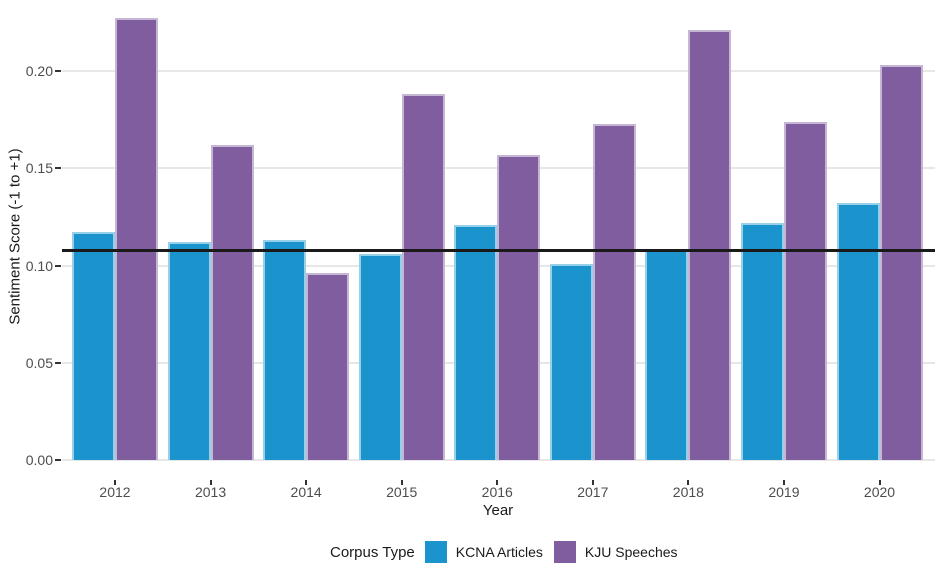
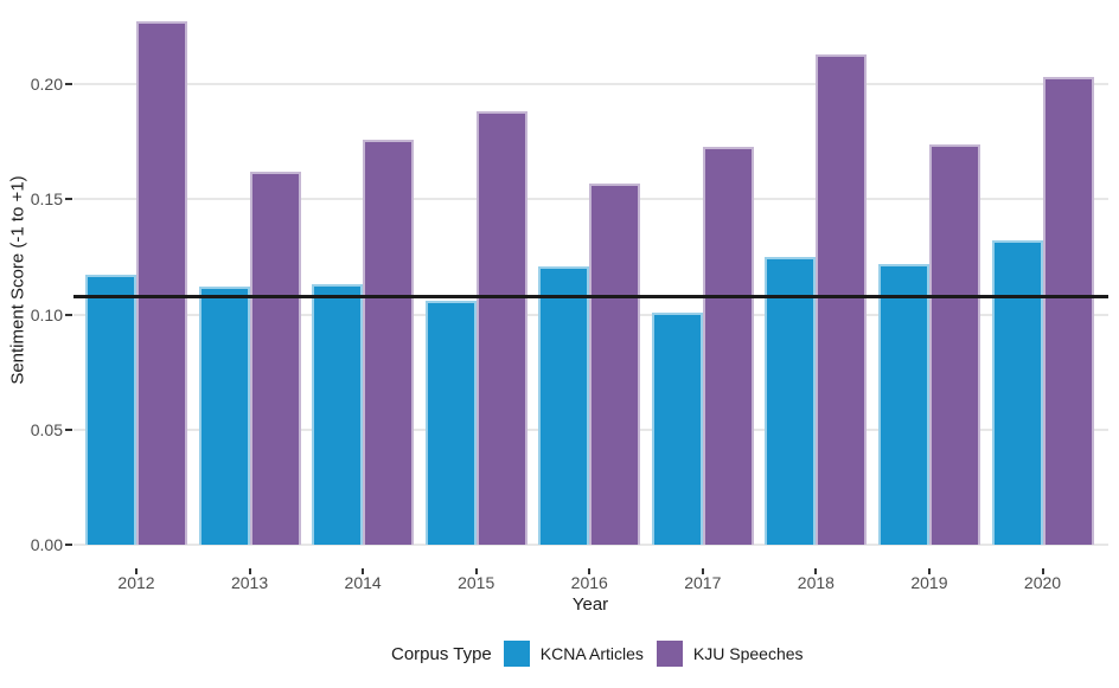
KJU Speeches/2014: 0.096 -> 0.176
KCNA Articles/2018: 0.108 -> 0.125
KJU Speeches/2018: 0.221 -> 0.213
